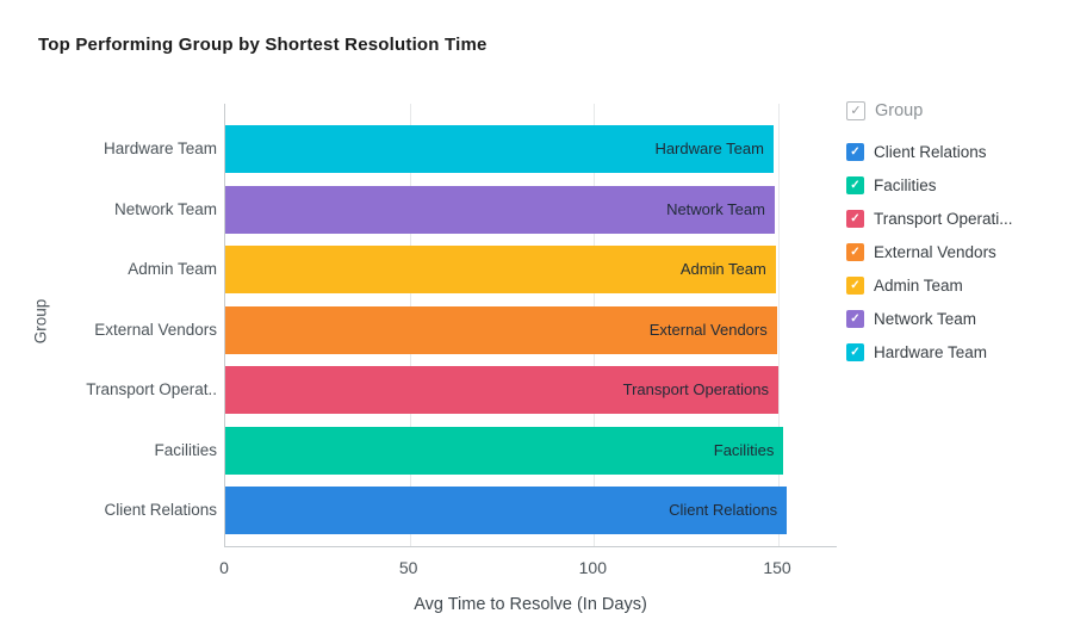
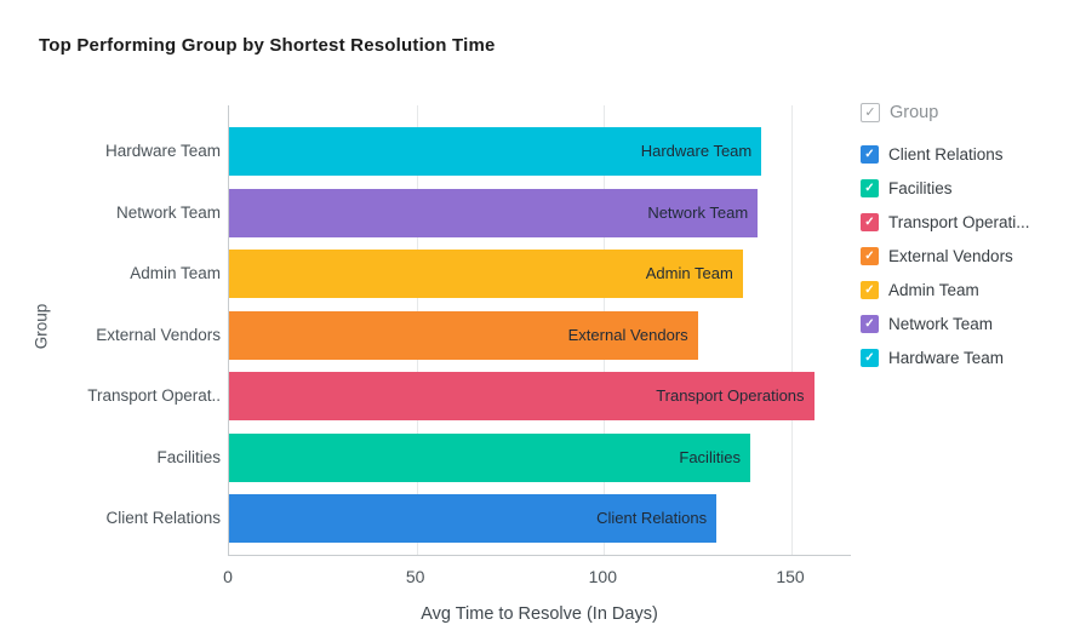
Hardware Team: 149 -> 142
Network Team: 149 -> 141
Admin Team: 149 -> 137
External Vendors: 150 -> 125
Transport Operations: 150 -> 156
Facilities: 151 -> 139
Client Relations: 152 -> 130
